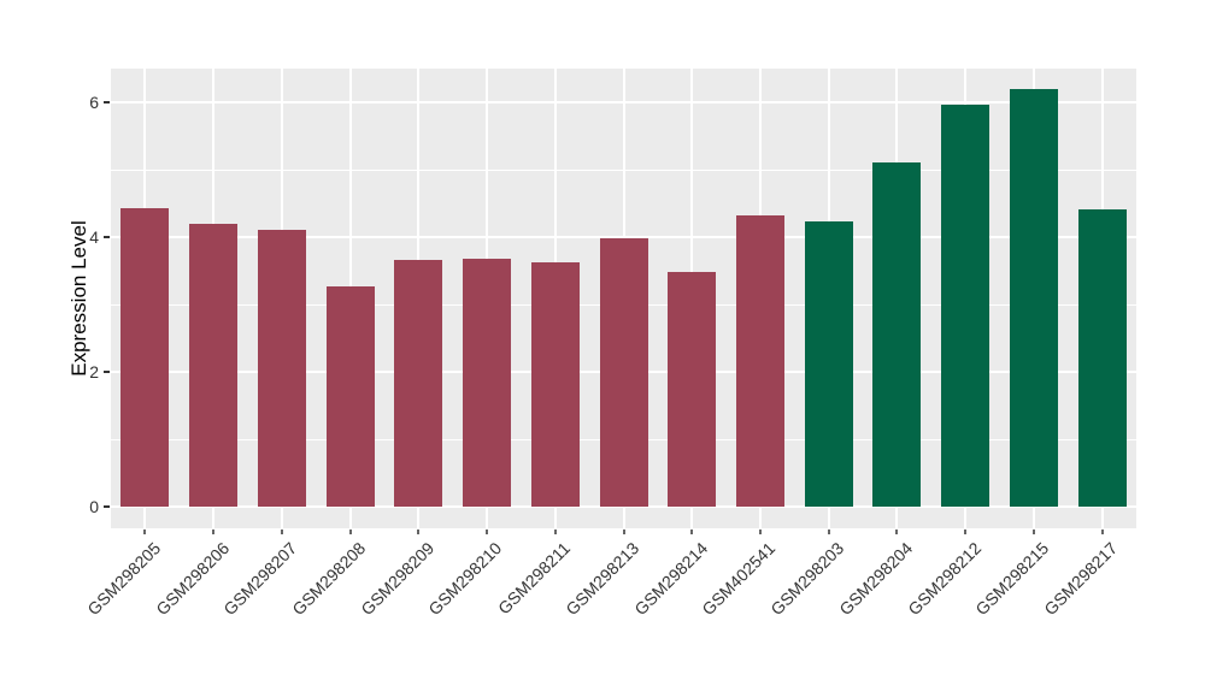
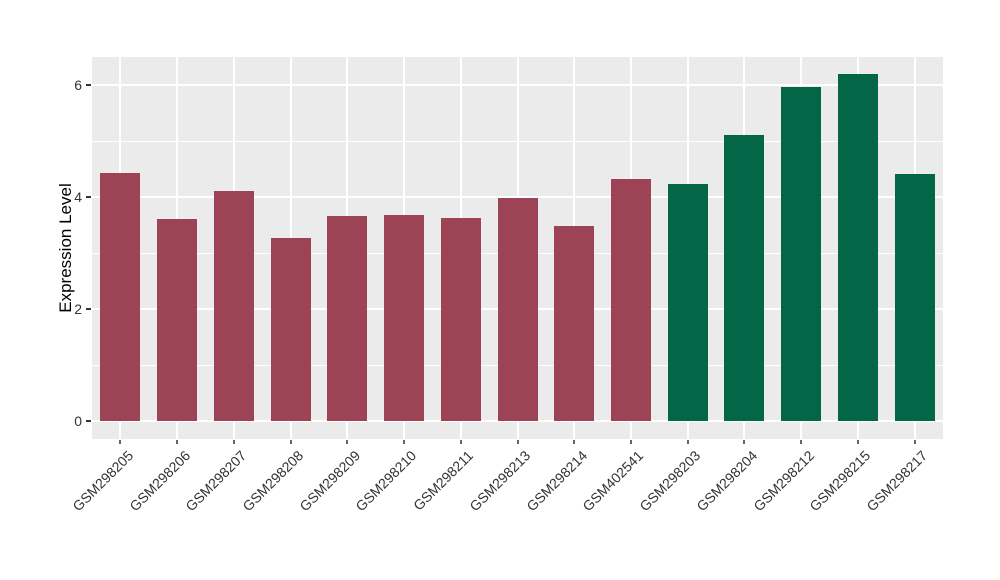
GSM298206: 4.2 -> 3.6
